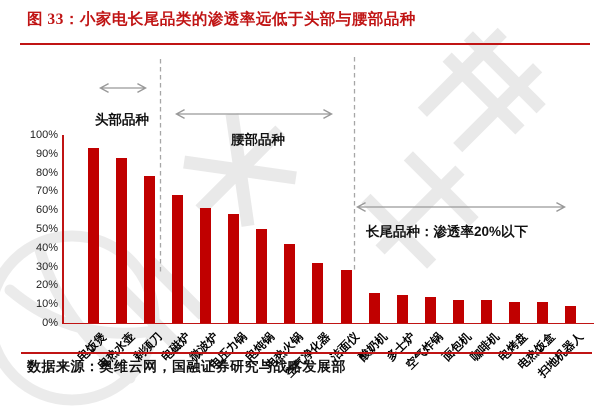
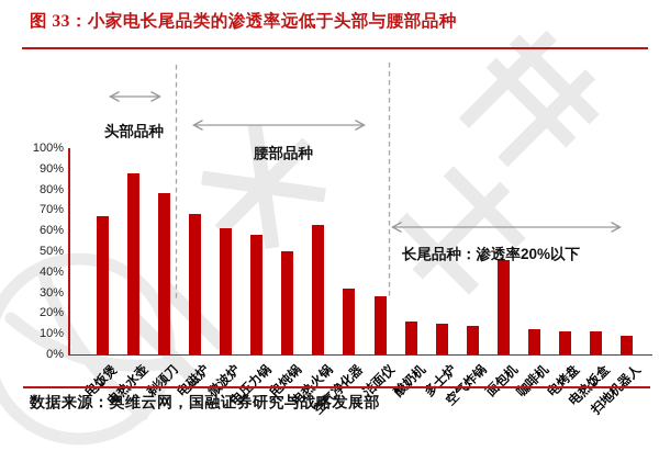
电饭煲: 93% -> 67%
电热火锅: 42% -> 63%
面包机: 12% -> 46%
